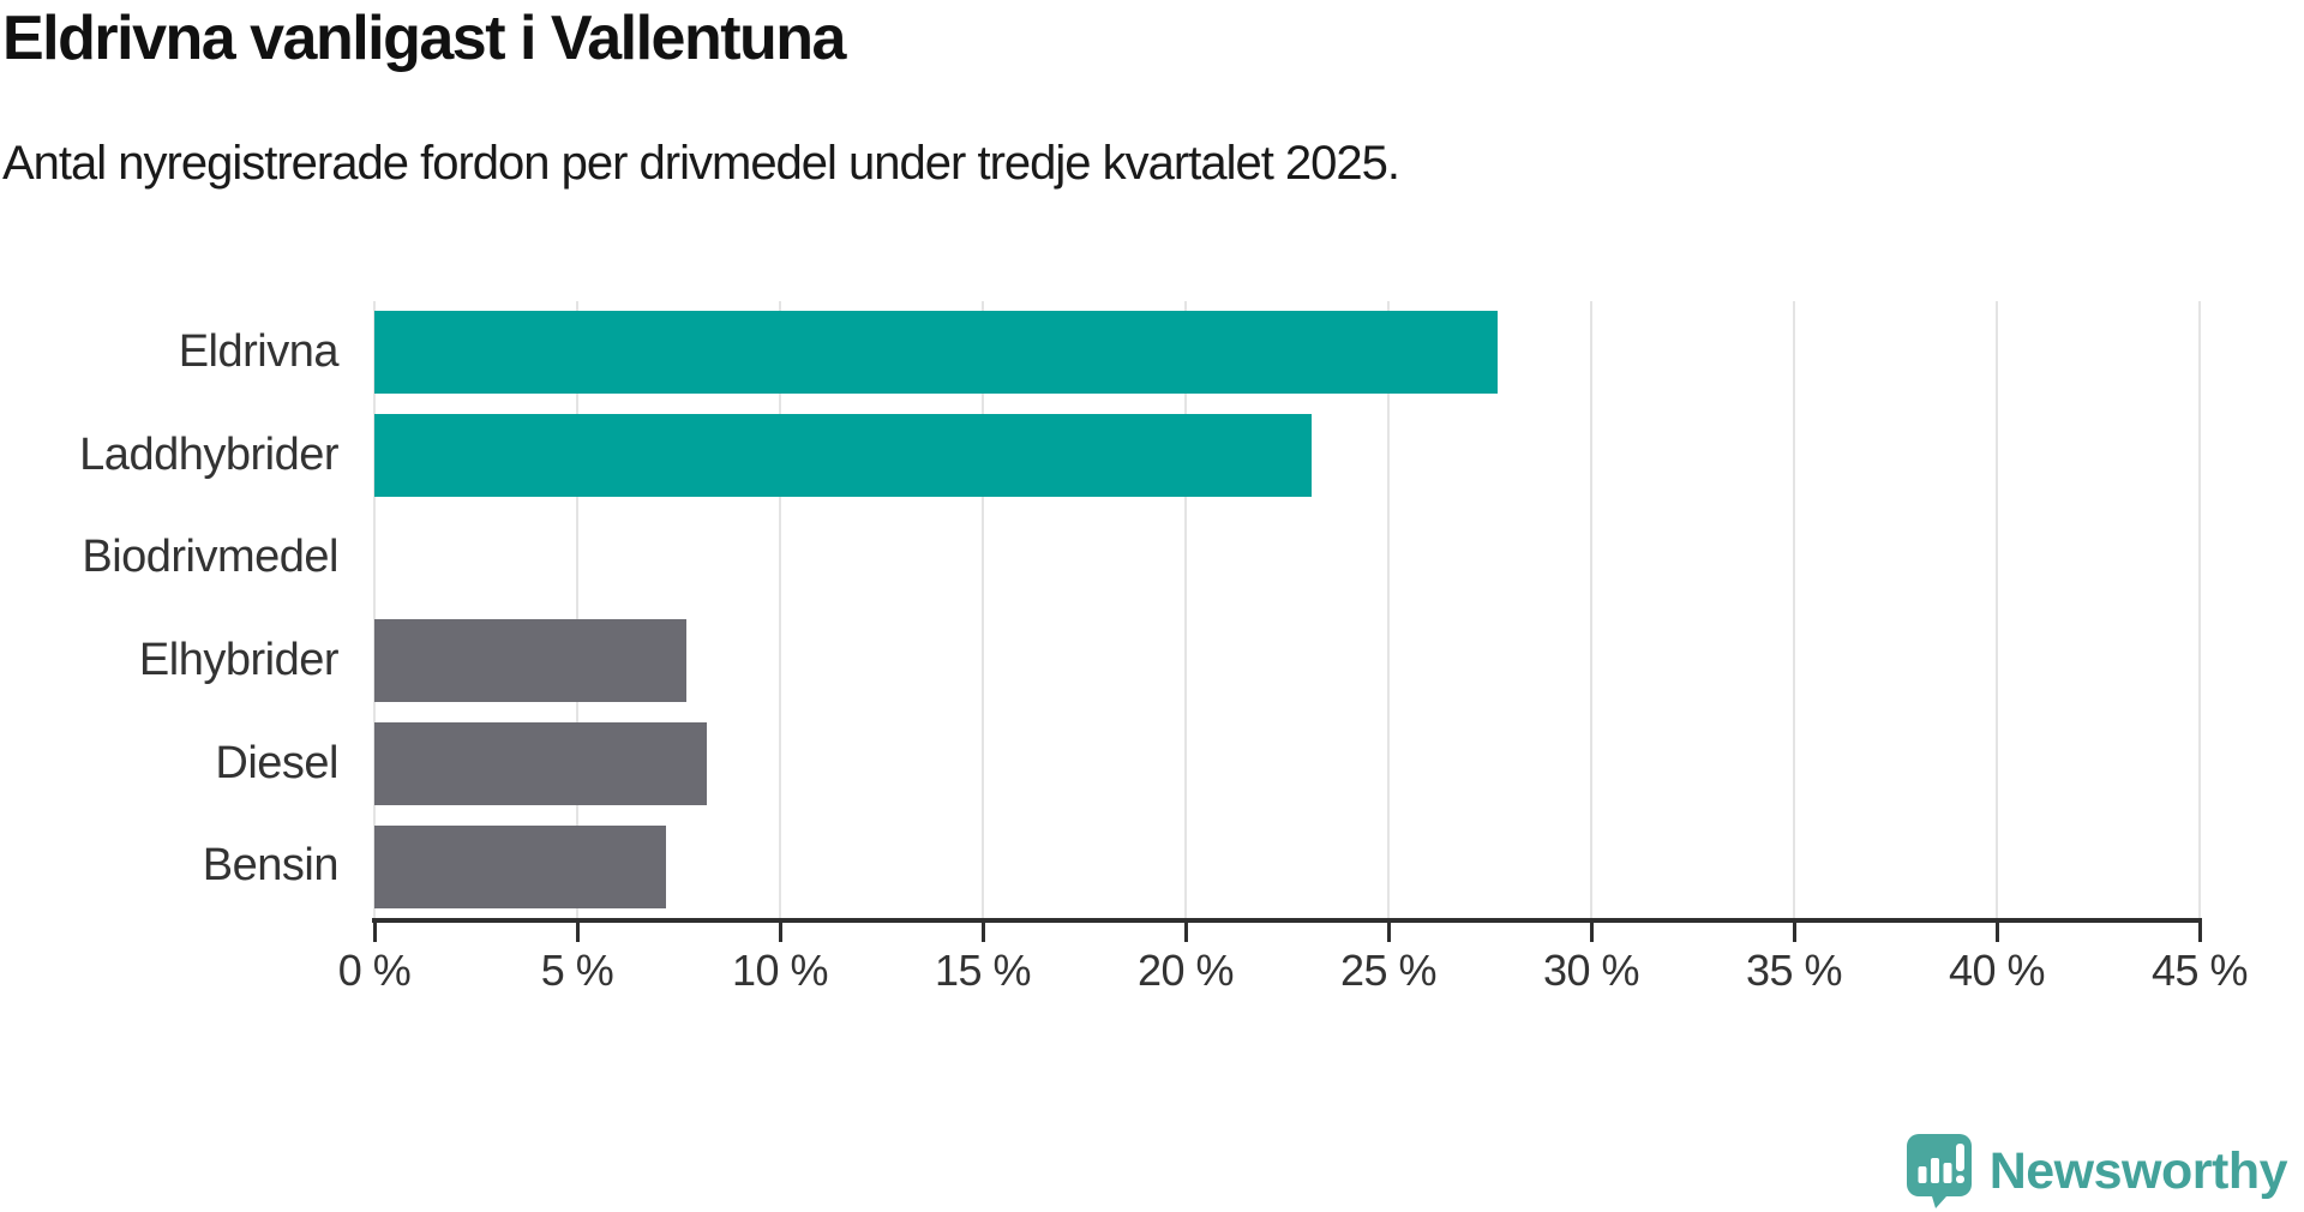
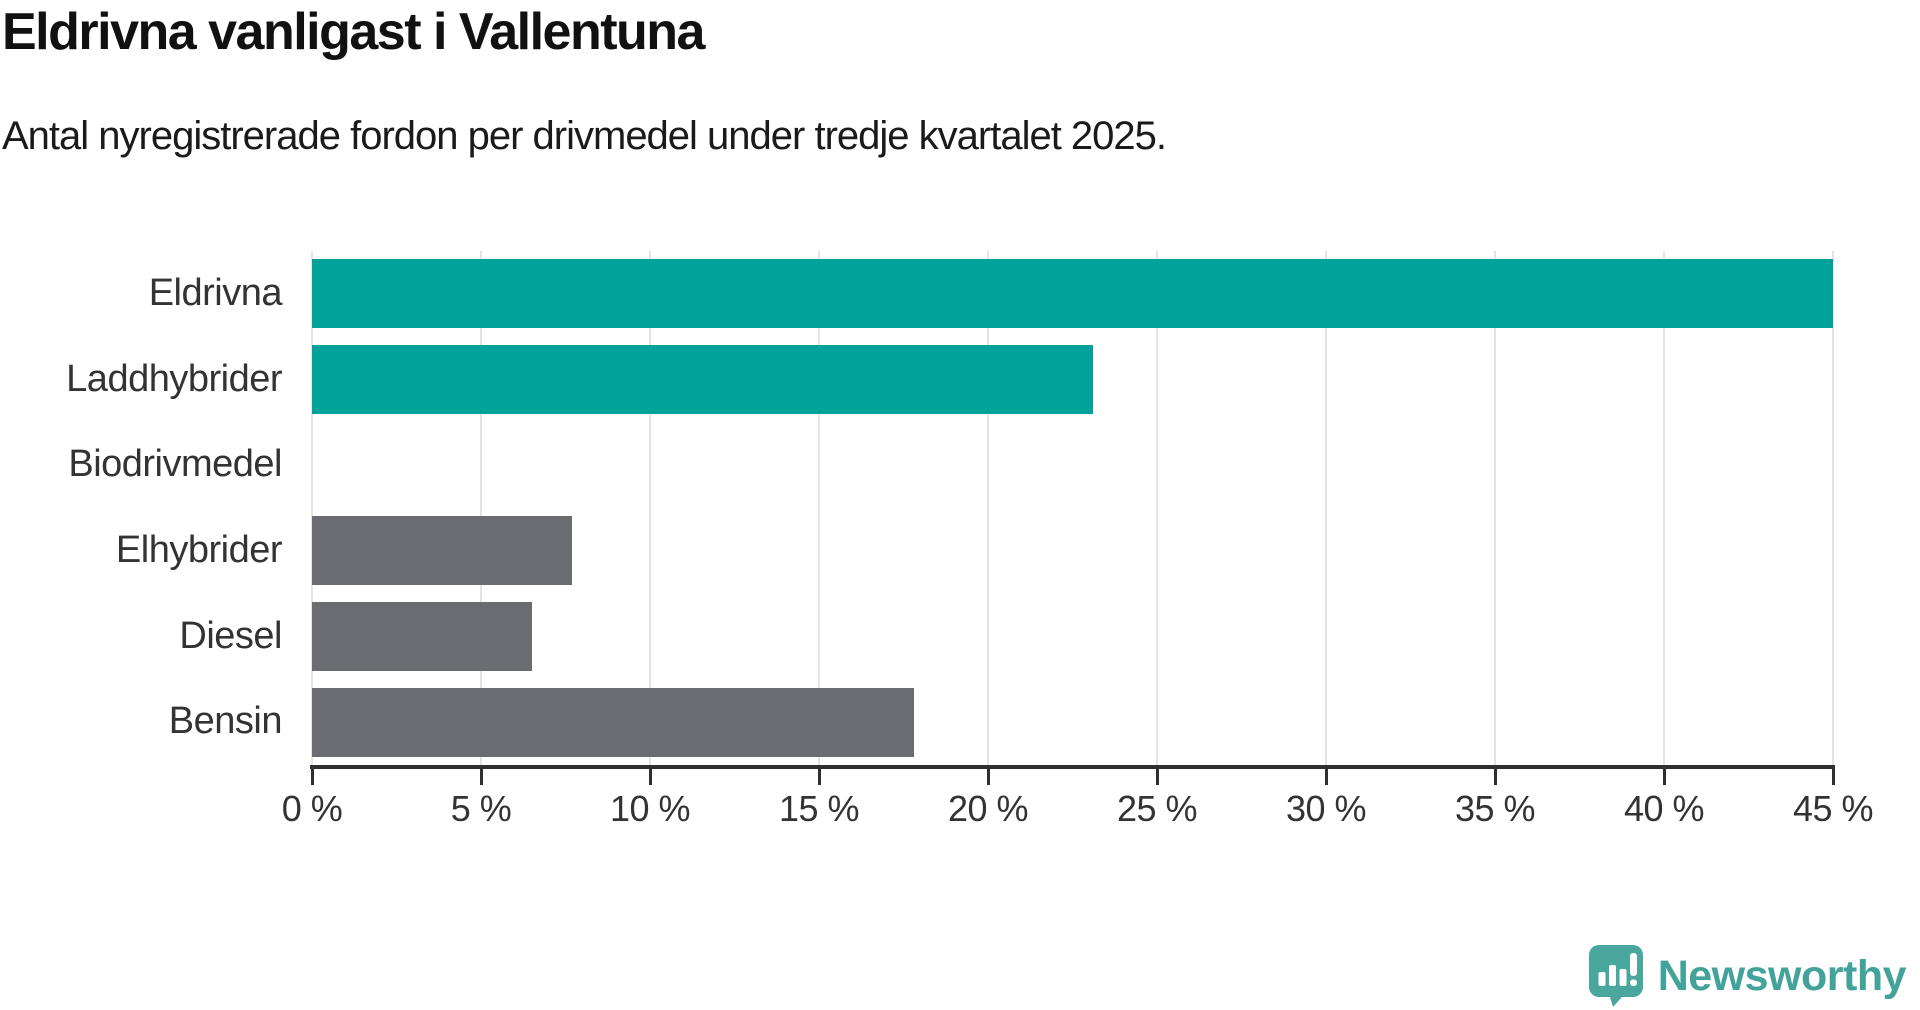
Eldrivna: 27.7% -> 45.0%
Diesel: 8.2% -> 6.5%
Bensin: 7.2% -> 17.8%
